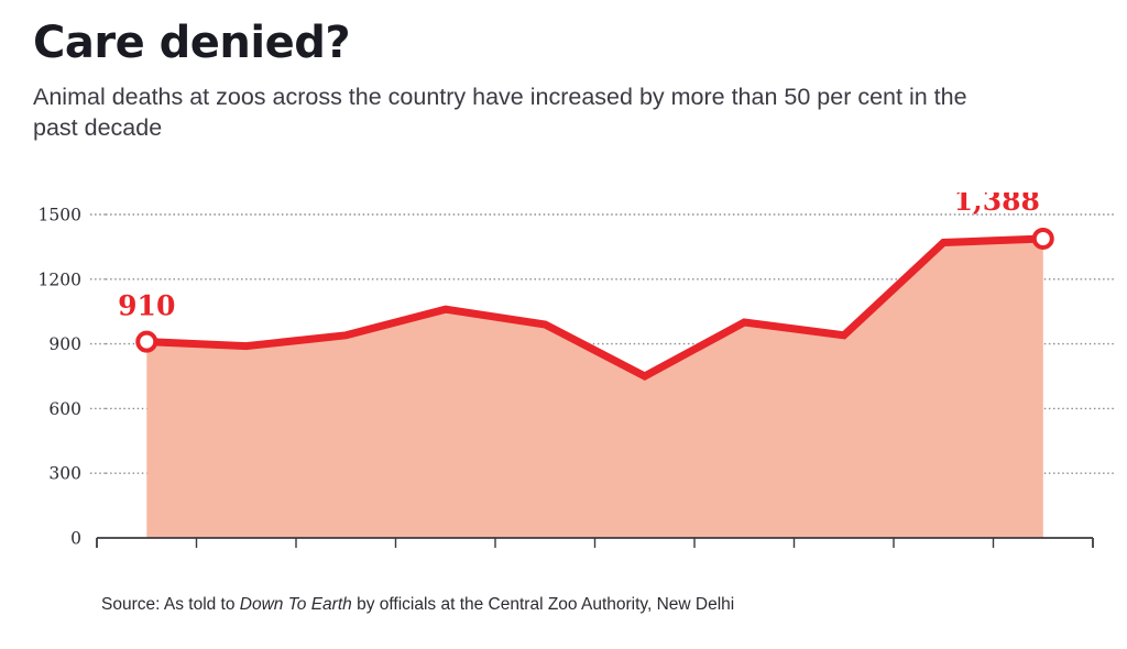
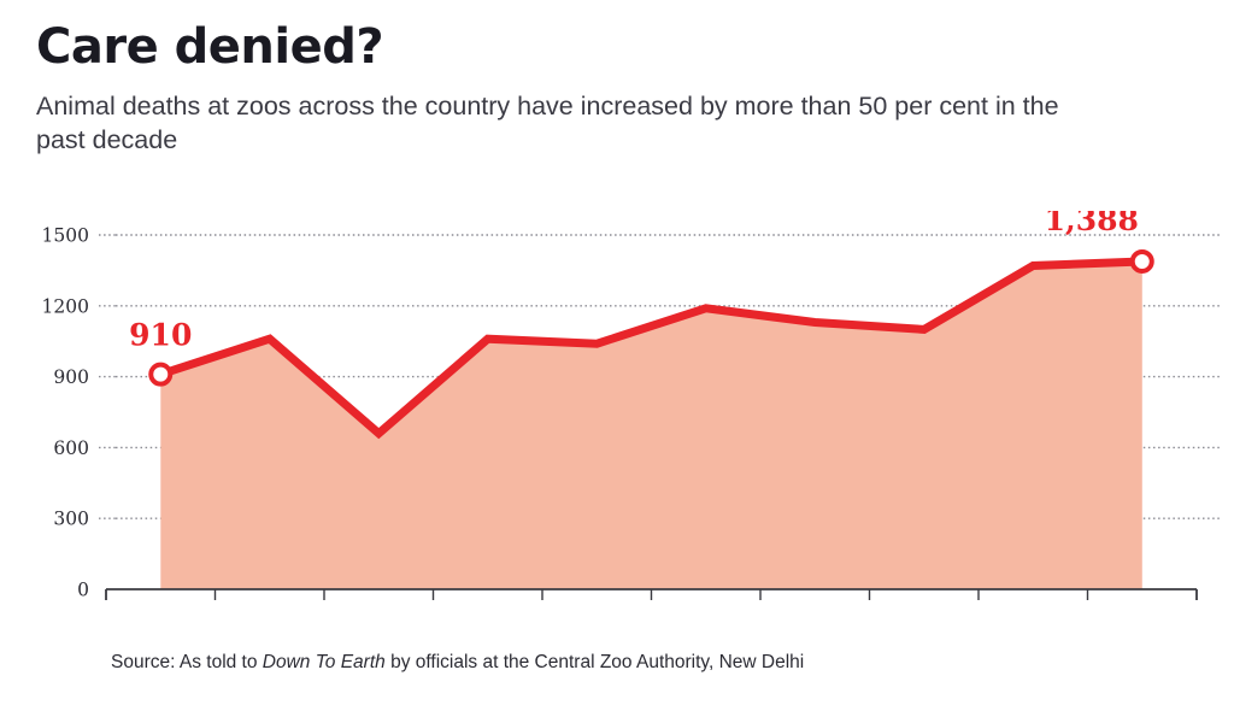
2008-09: 890 -> 1060
2009-10: 940 -> 660
2011-12: 990 -> 1040
2012-13: 750 -> 1190
2013-14: 1000 -> 1130
2014-15: 940 -> 1100
